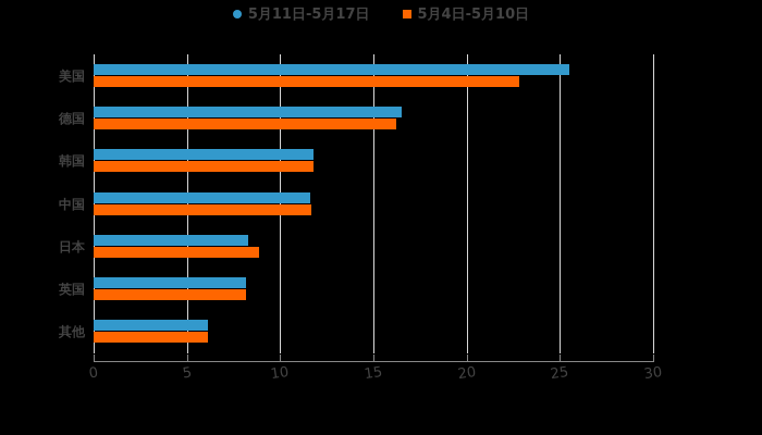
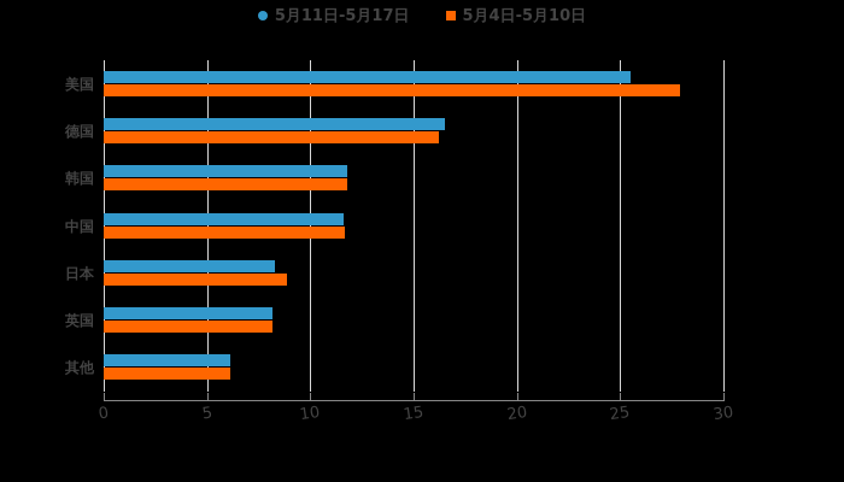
5月4日-5月10日/美国: 22.8 -> 27.9
